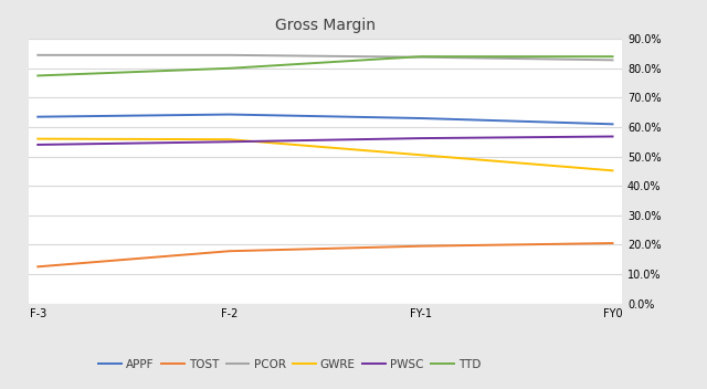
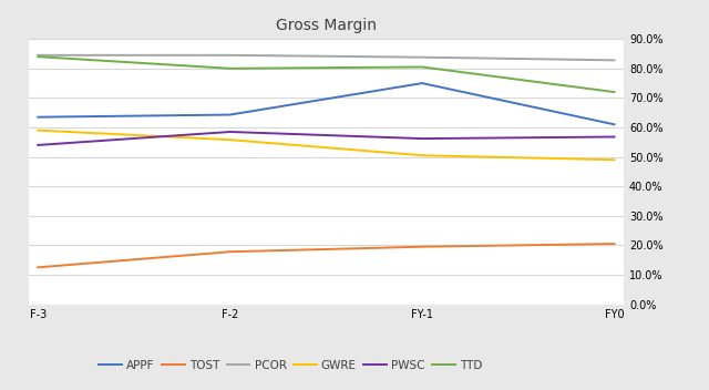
GWRE/F-3: 56.0% -> 59.0%
TTD/F-3: 77.5% -> 84.0%
PWSC/F-2: 55.0% -> 58.5%
APPF/FY-1: 63.0% -> 75.0%
TTD/FY-1: 84.0% -> 80.5%
GWRE/FY0: 45.2% -> 49.0%
TTD/FY0: 84.0% -> 72.0%
